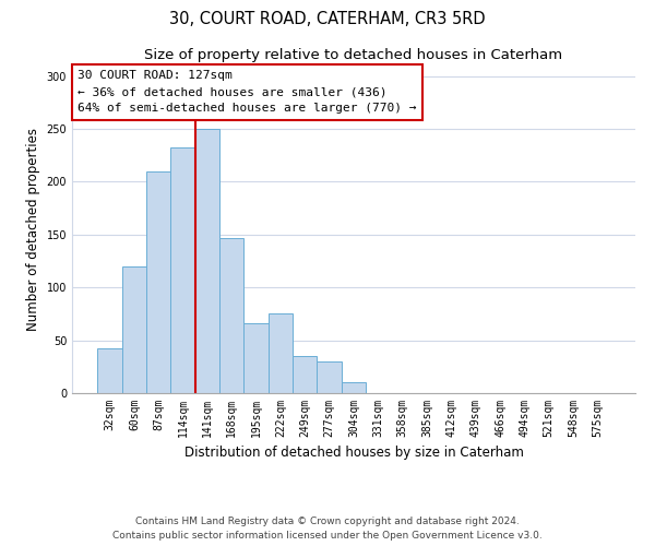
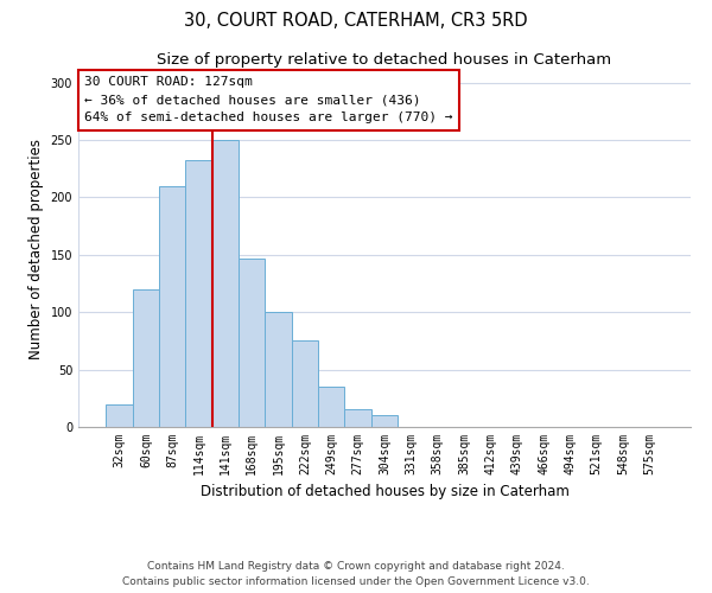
32sqm: 42 -> 20
195sqm: 66 -> 100
277sqm: 30 -> 15
